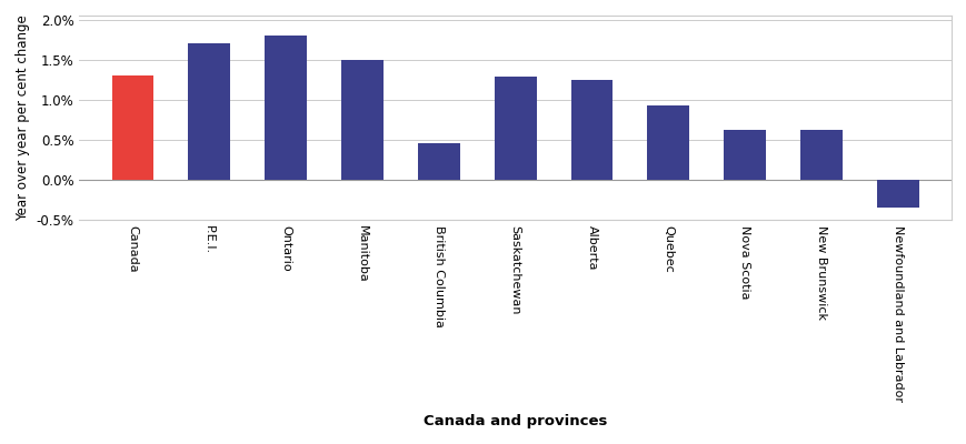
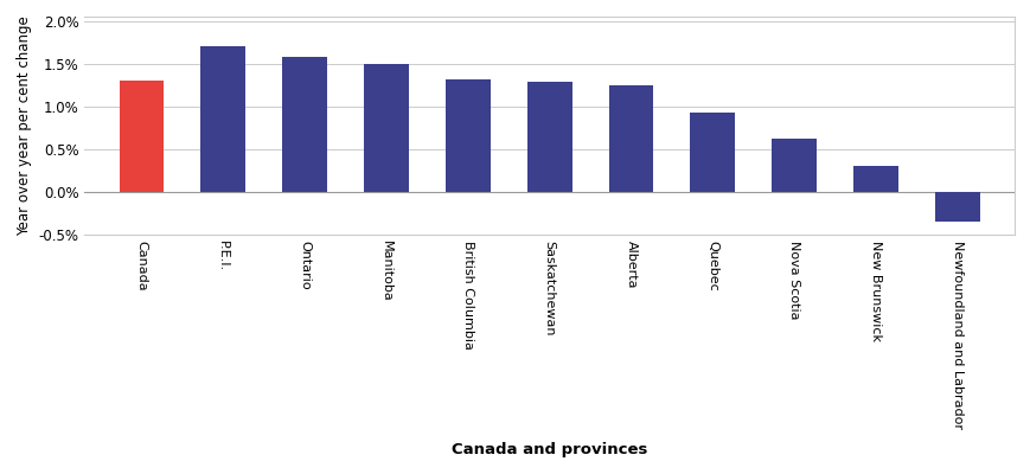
Ontario: 1.80% -> 1.58%
British Columbia: 0.46% -> 1.31%
New Brunswick: 0.62% -> 0.30%
